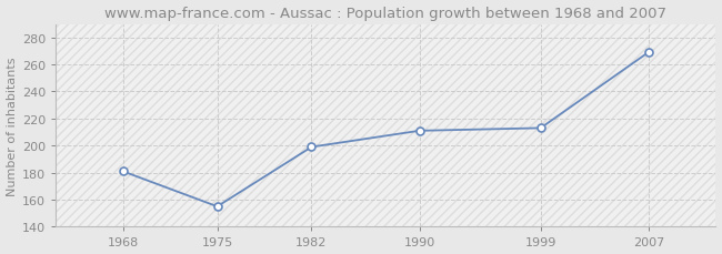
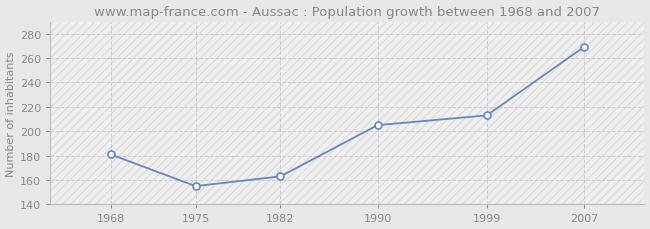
1982: 199 -> 163
1990: 211 -> 205
